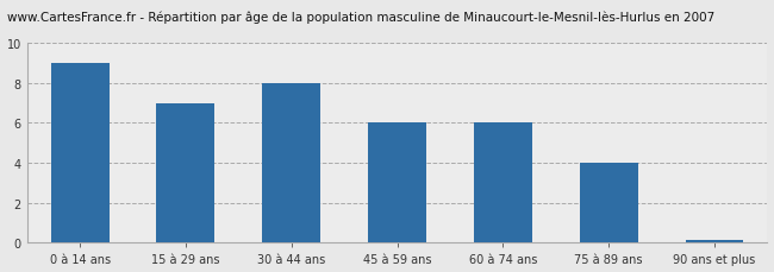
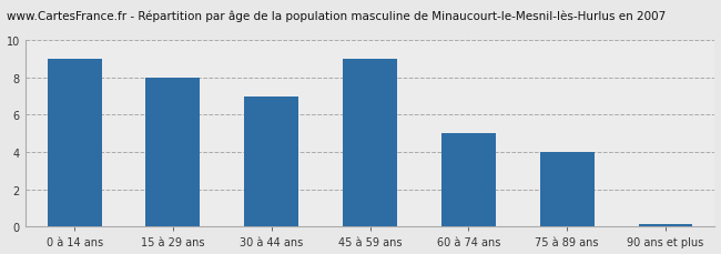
15 à 29 ans: 7.0 -> 8.0
30 à 44 ans: 8.0 -> 7.0
45 à 59 ans: 6.0 -> 9.0
60 à 74 ans: 6.0 -> 5.0
